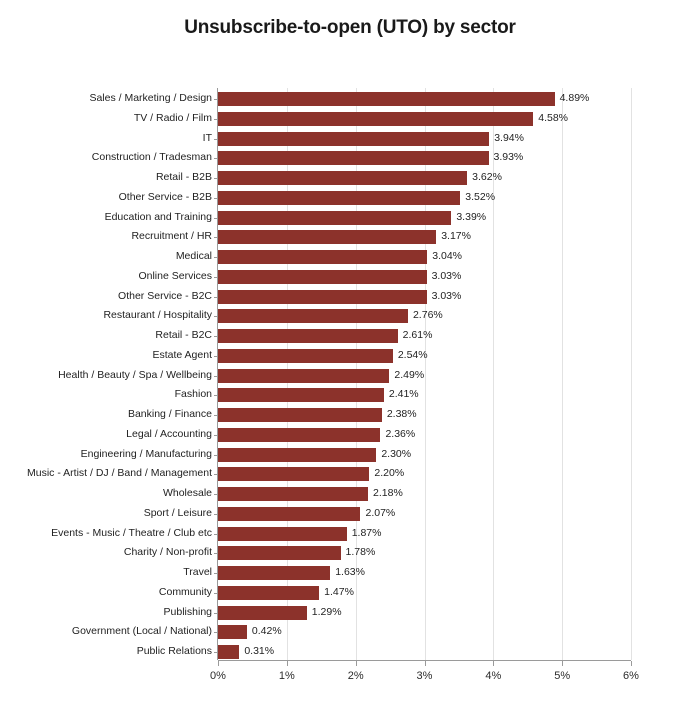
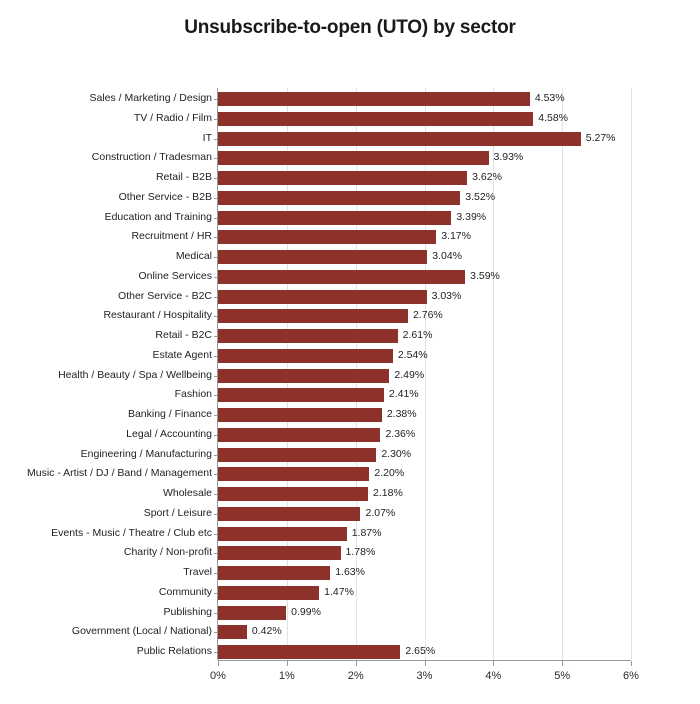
Sales / Marketing / Design: 4.89% -> 4.53%
IT: 3.94% -> 5.27%
Online Services: 3.03% -> 3.59%
Publishing: 1.29% -> 0.99%
Public Relations: 0.31% -> 2.65%
